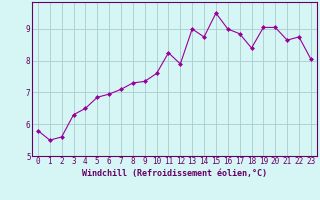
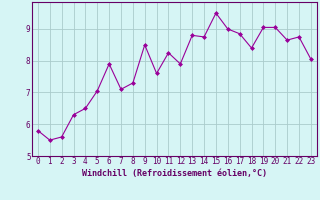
5: 6.85 -> 7.05
6: 6.95 -> 7.90
9: 7.35 -> 8.50
13: 9.00 -> 8.80
